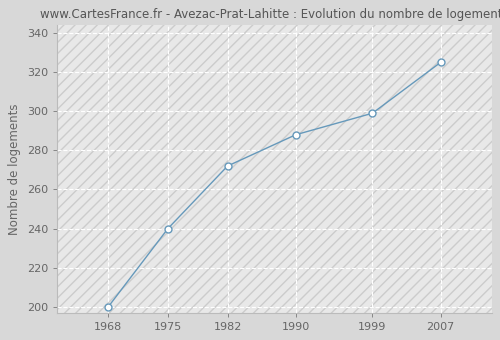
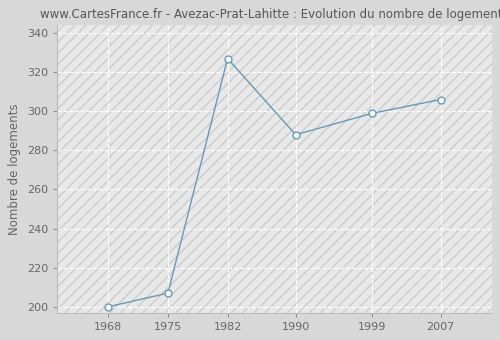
1975: 240 -> 207
1982: 272 -> 327
2007: 325 -> 306
